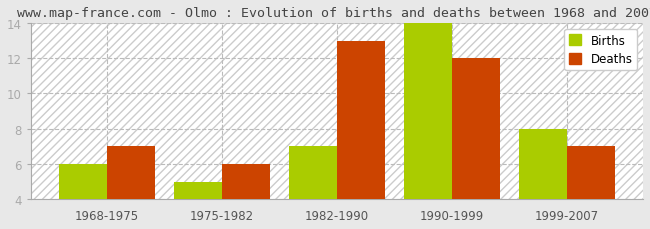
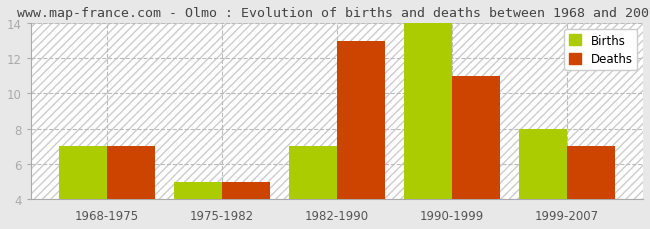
Births/1968-1975: 6 -> 7
Deaths/1975-1982: 6 -> 5
Deaths/1990-1999: 12 -> 11
